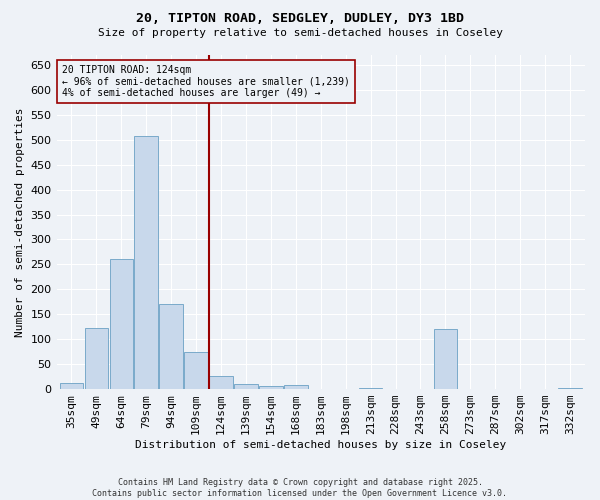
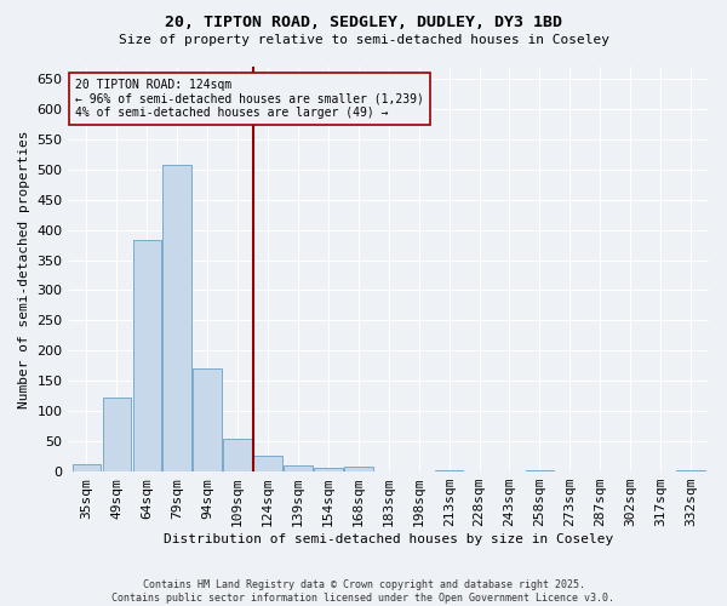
64sqm: 260 -> 383
109sqm: 75 -> 55
258sqm: 120 -> 3
